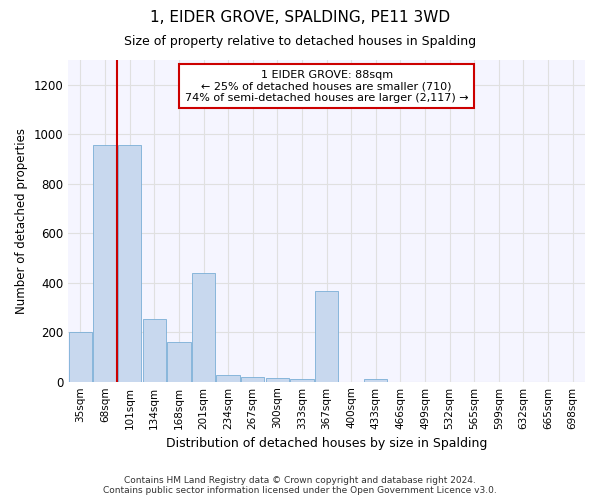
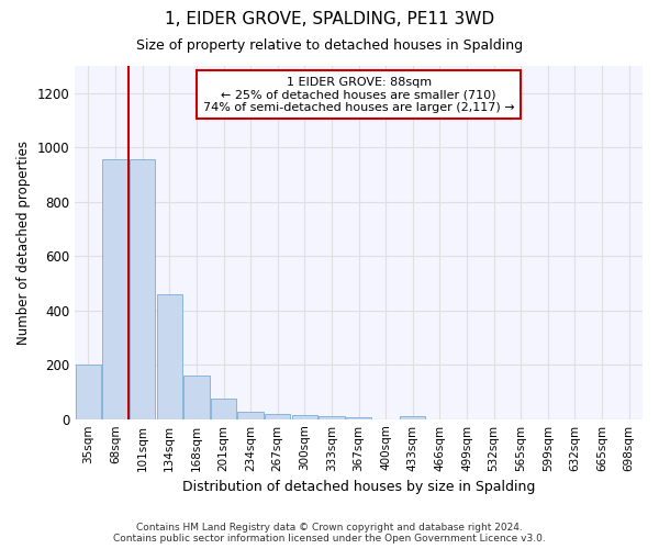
134sqm: 255 -> 460
201sqm: 440 -> 75
367sqm: 365 -> 5
